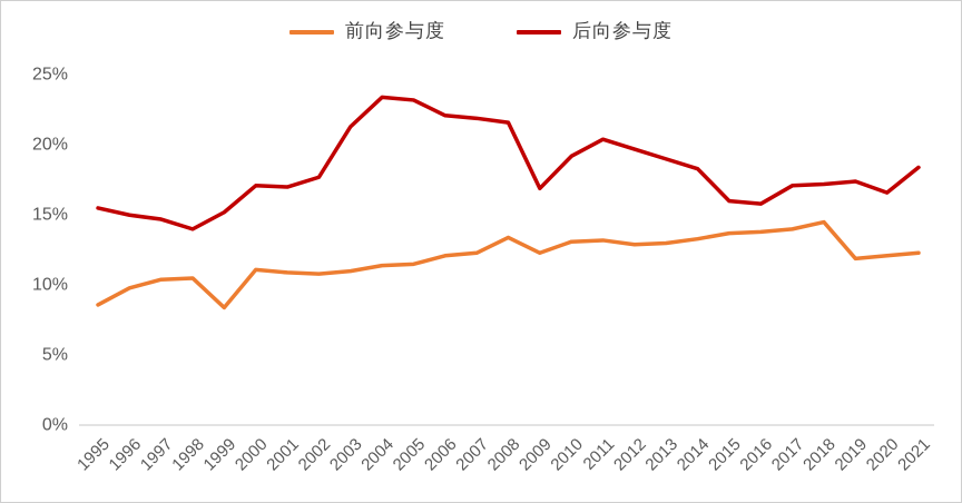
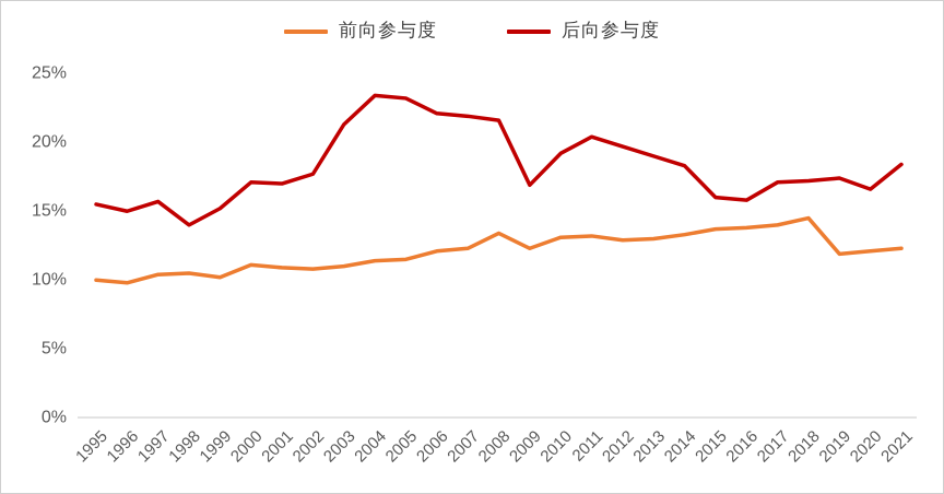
前向参与度/1995: 8.5% -> 9.9%
后向参与度/1997: 14.6% -> 15.6%
前向参与度/1999: 8.3% -> 10.1%
